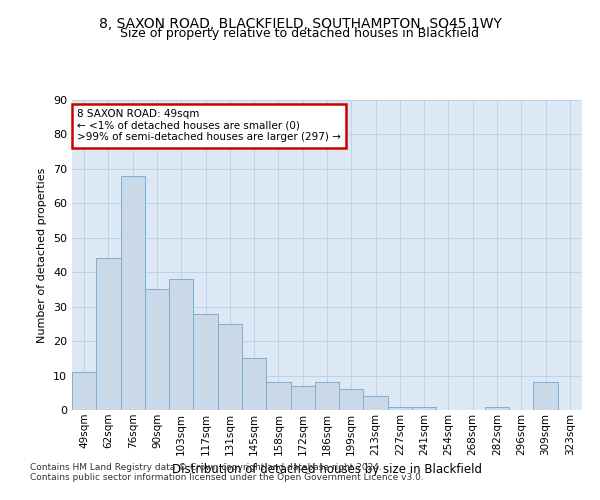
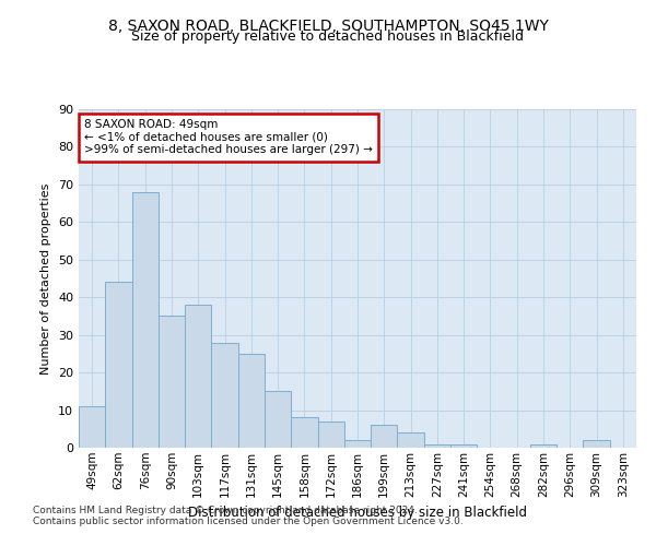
186sqm: 8 -> 2
309sqm: 8 -> 2
